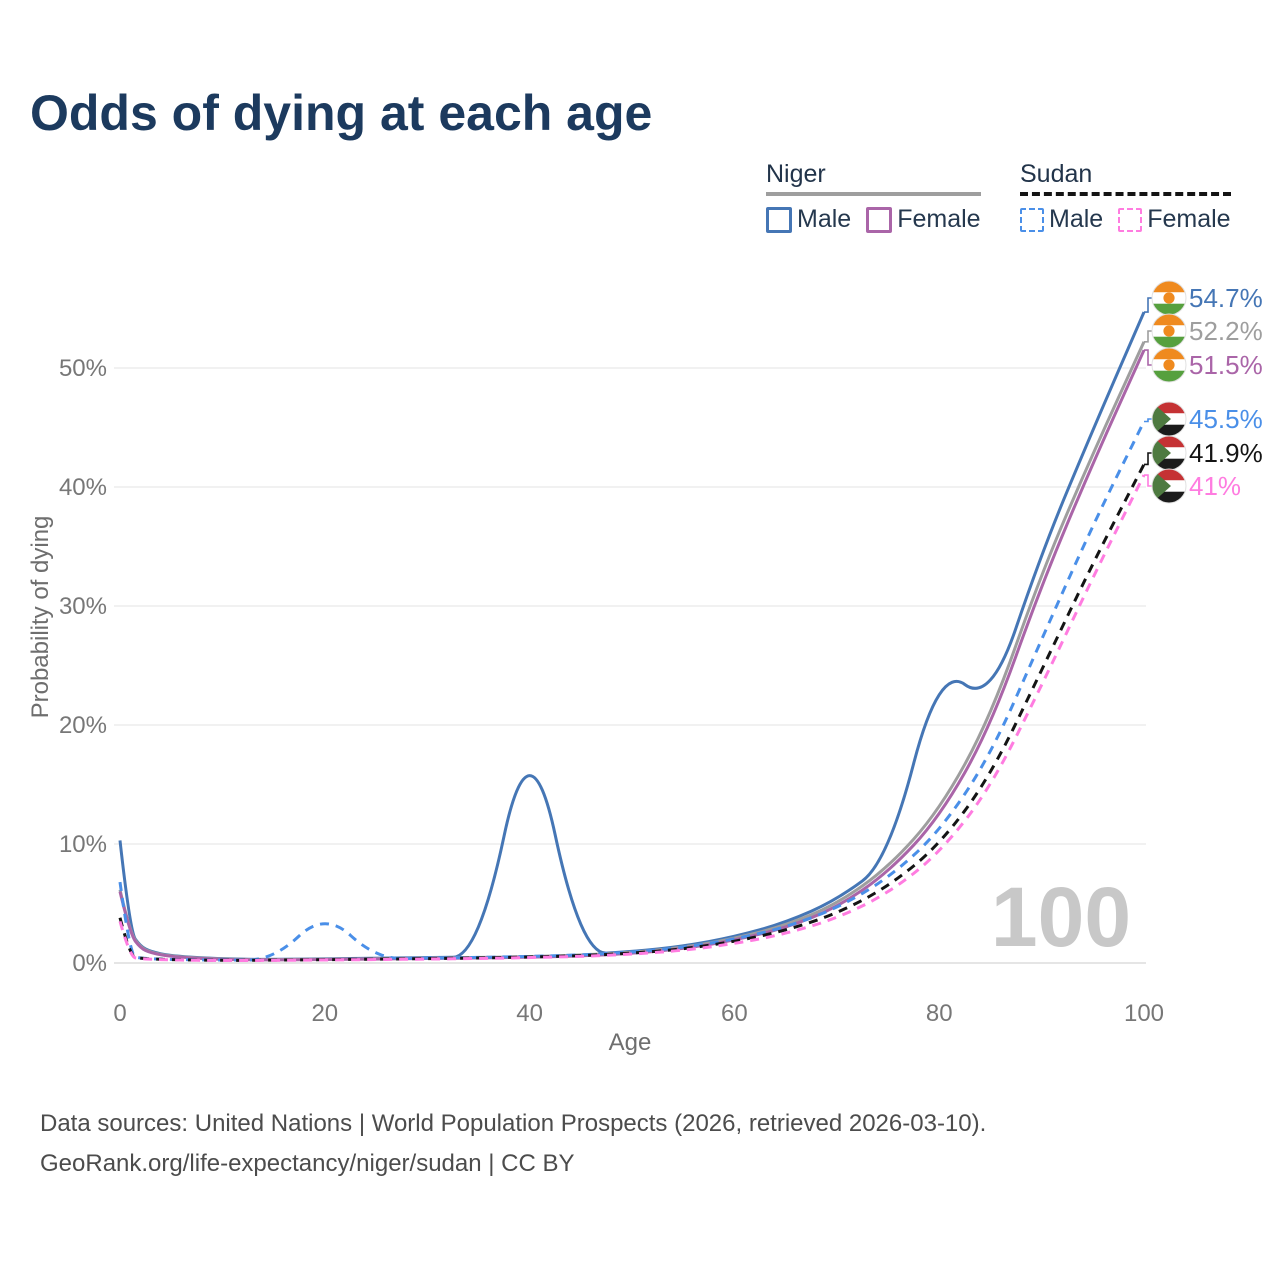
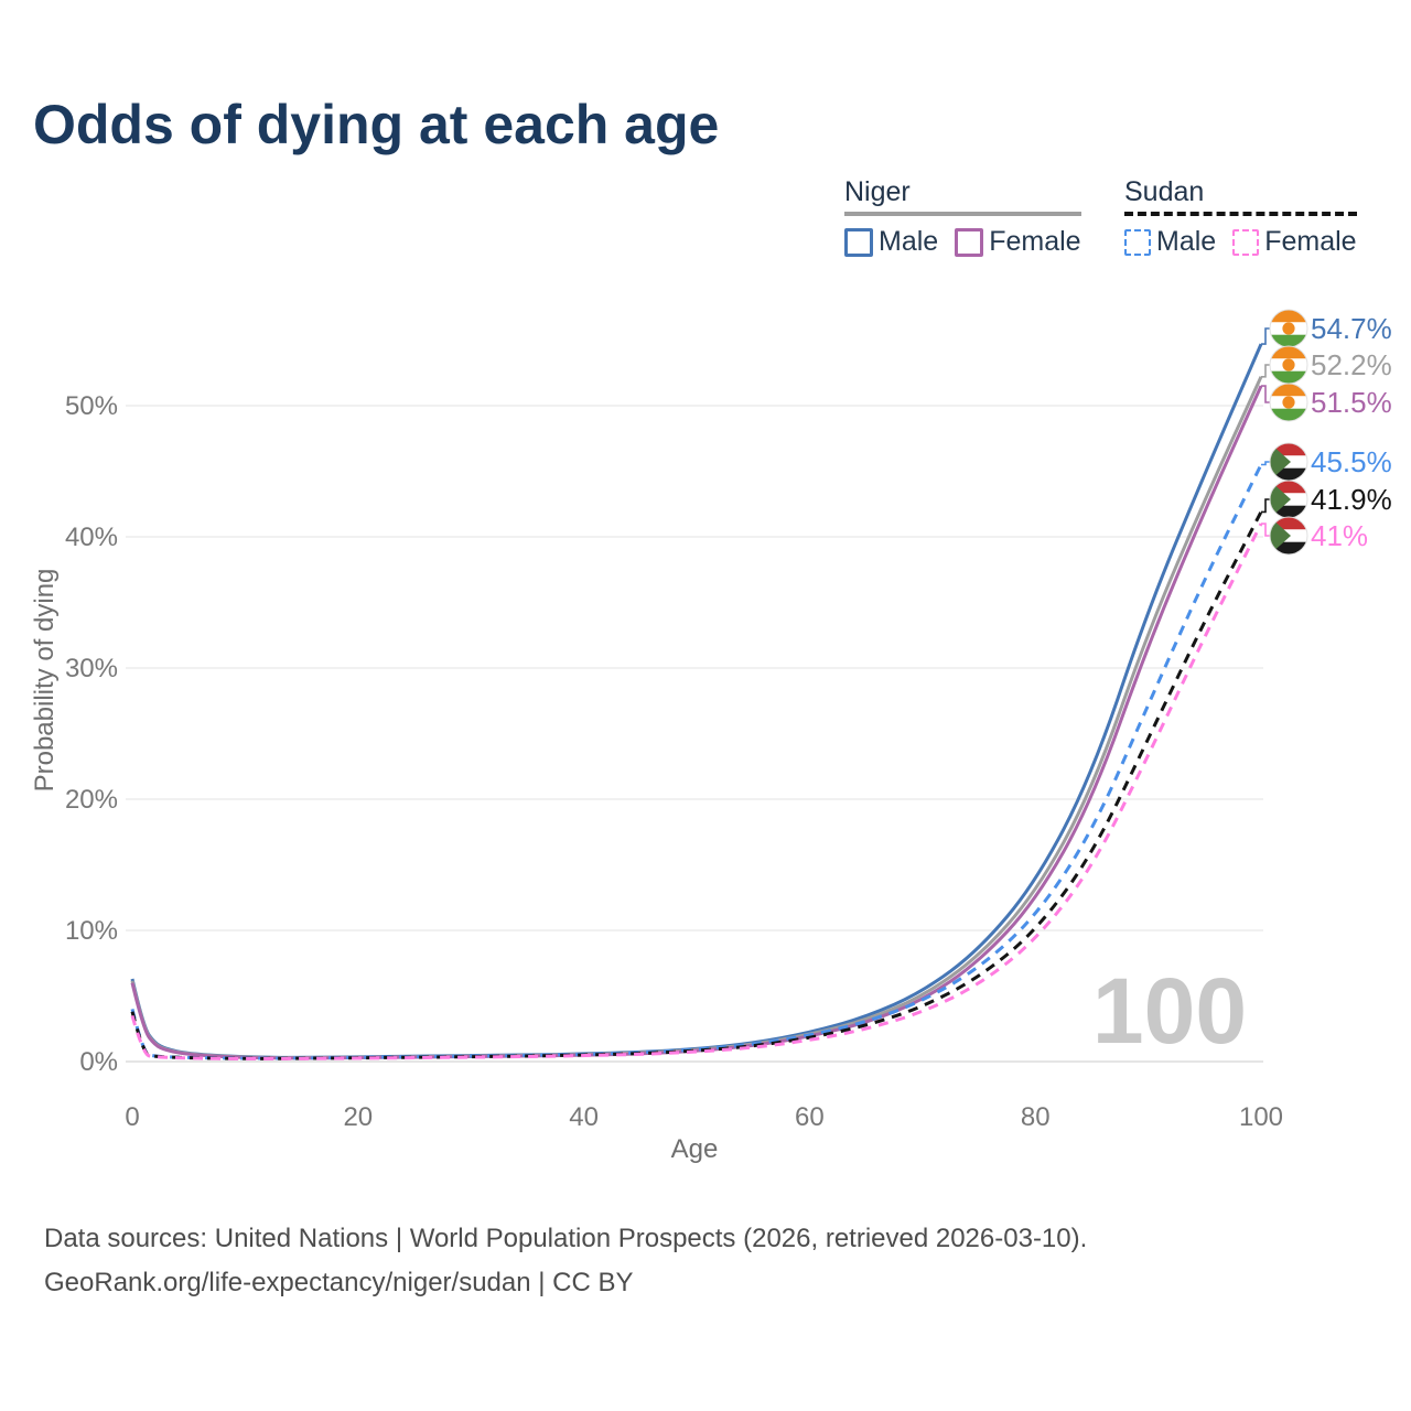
Niger Male/0: 10.3% -> 6.3%
Sudan Male/0: 6.8% -> 4.0%
Sudan Male/20: 4.3% -> 0.3%
Niger Male/40: 20.8% -> 0.6%
Niger Male/80: 25.0% -> 13.6%
